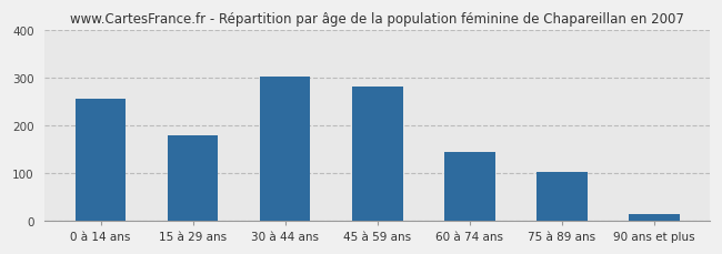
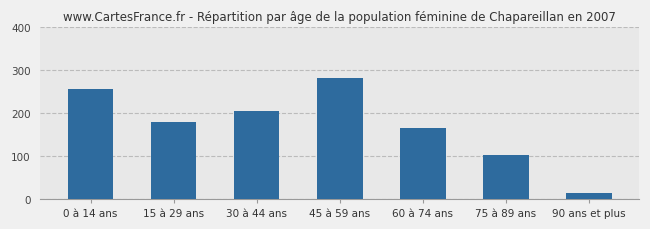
30 à 44 ans: 303 -> 205
60 à 74 ans: 144 -> 165
